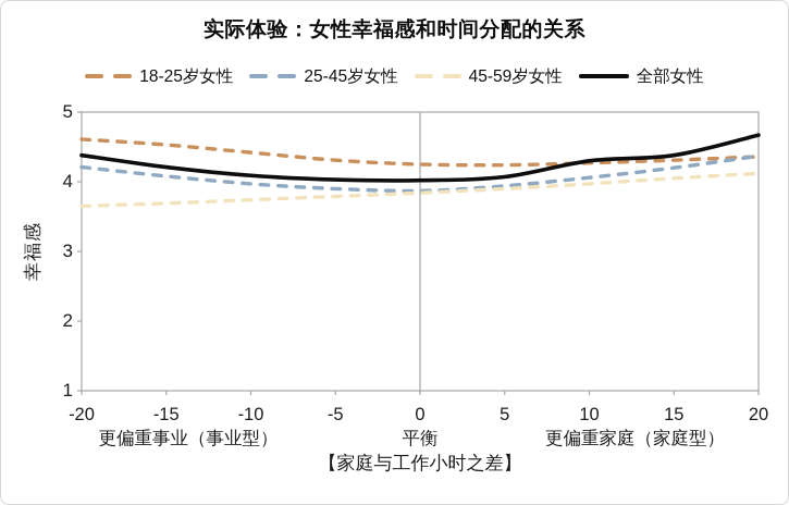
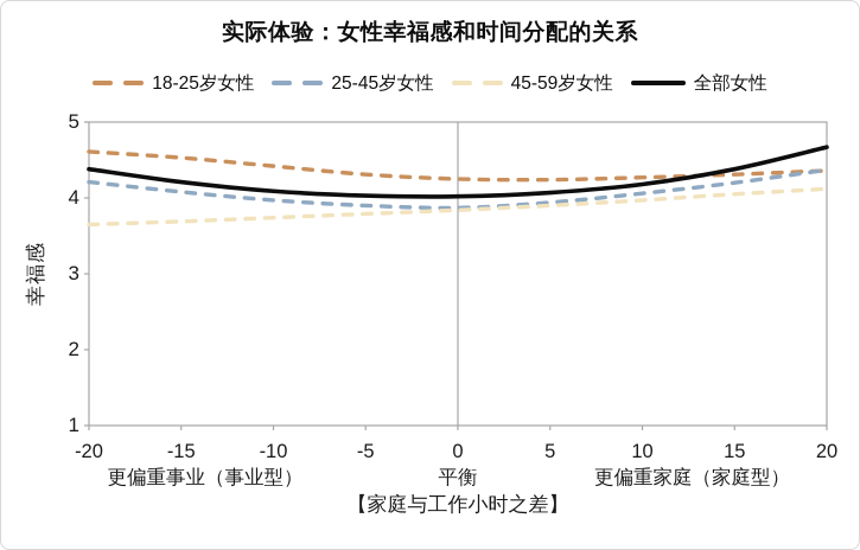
全部女性/10: 4.3 -> 4.2
